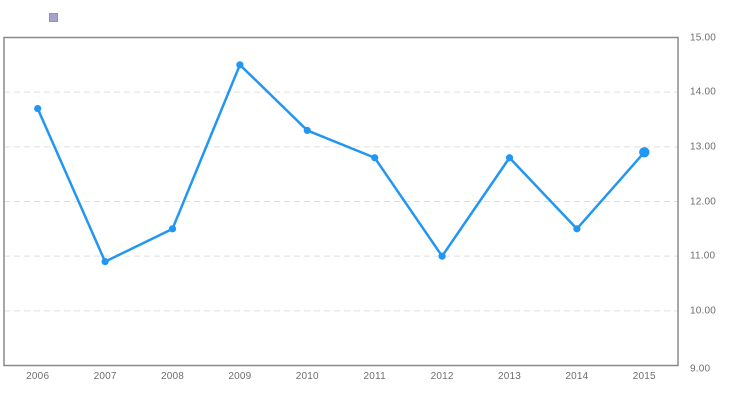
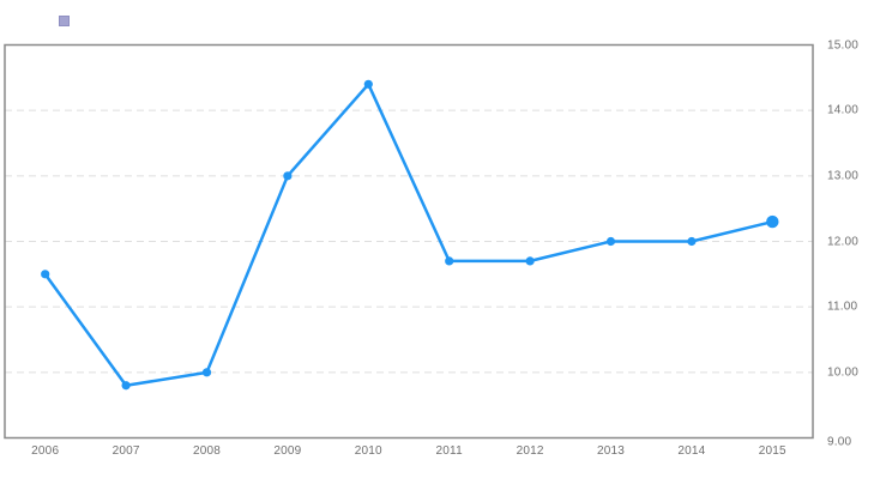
2006: 13.7 -> 11.5
2007: 10.9 -> 9.8
2008: 11.5 -> 10.0
2009: 14.5 -> 13.0
2010: 13.3 -> 14.4
2011: 12.8 -> 11.7
2012: 11.0 -> 11.7
2013: 12.8 -> 12.0
2014: 11.5 -> 12.0
2015: 12.9 -> 12.3
